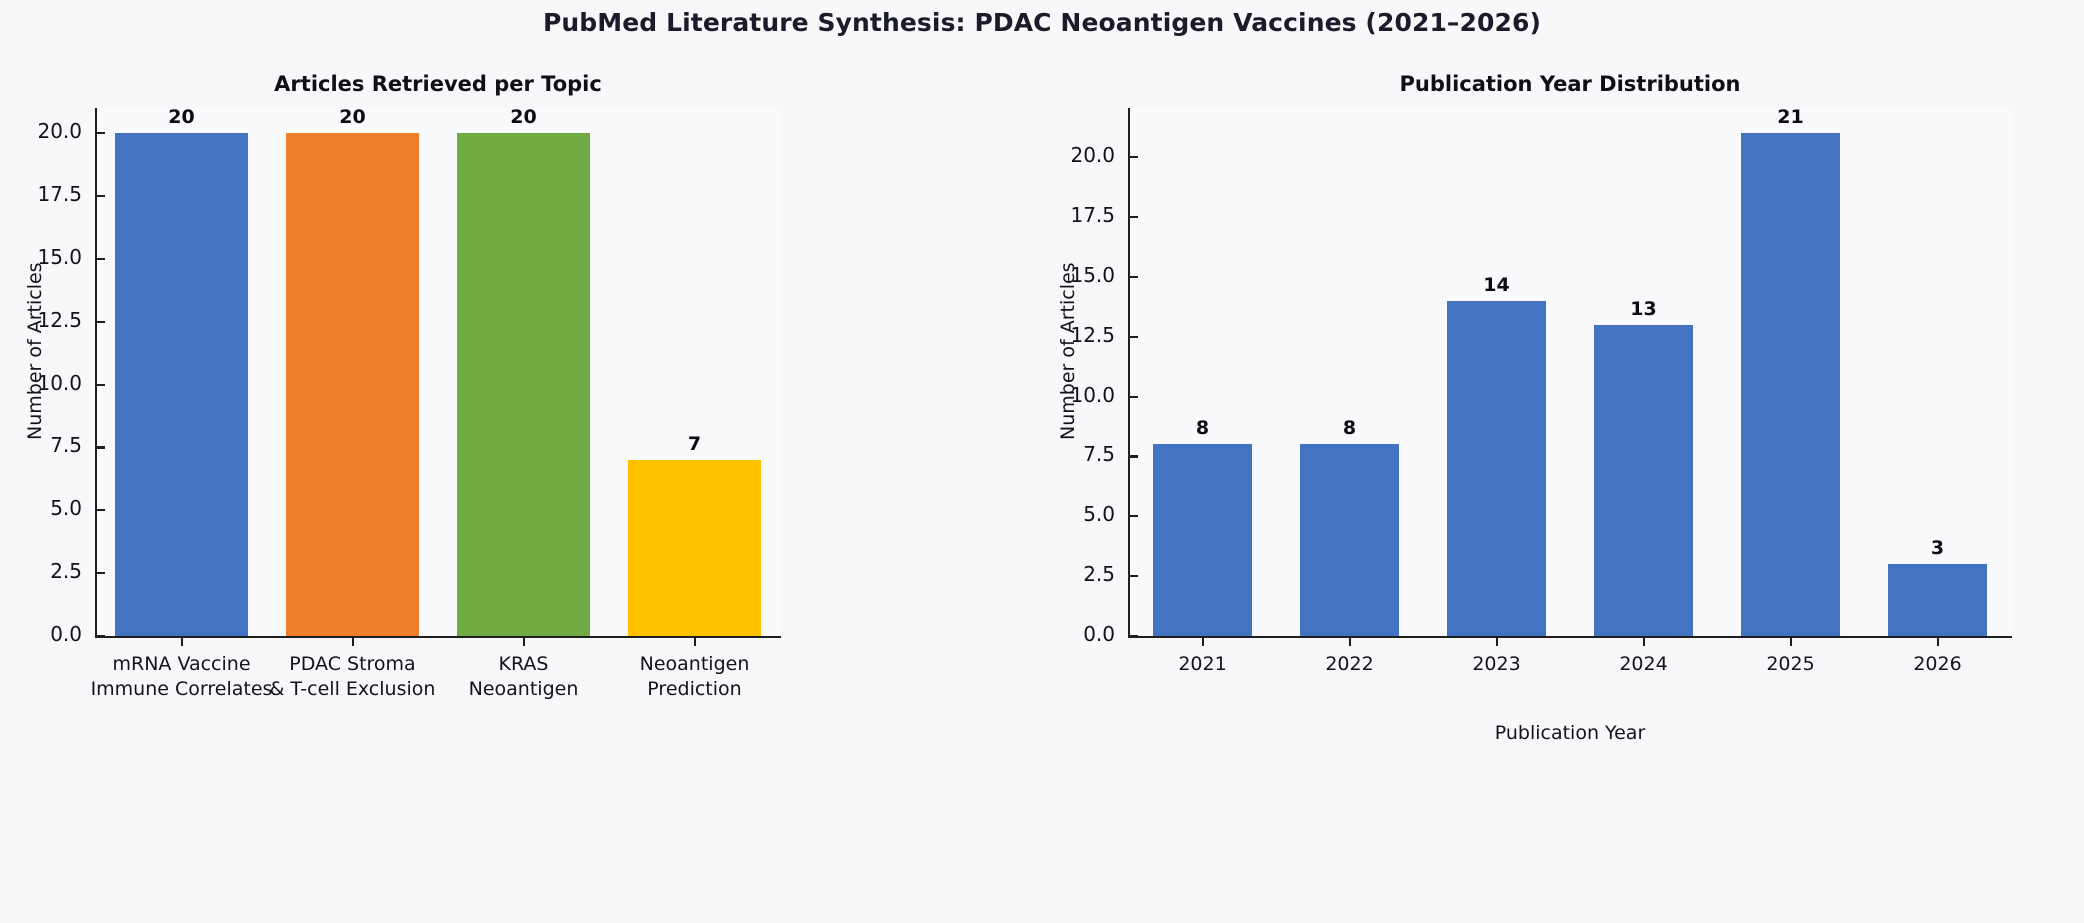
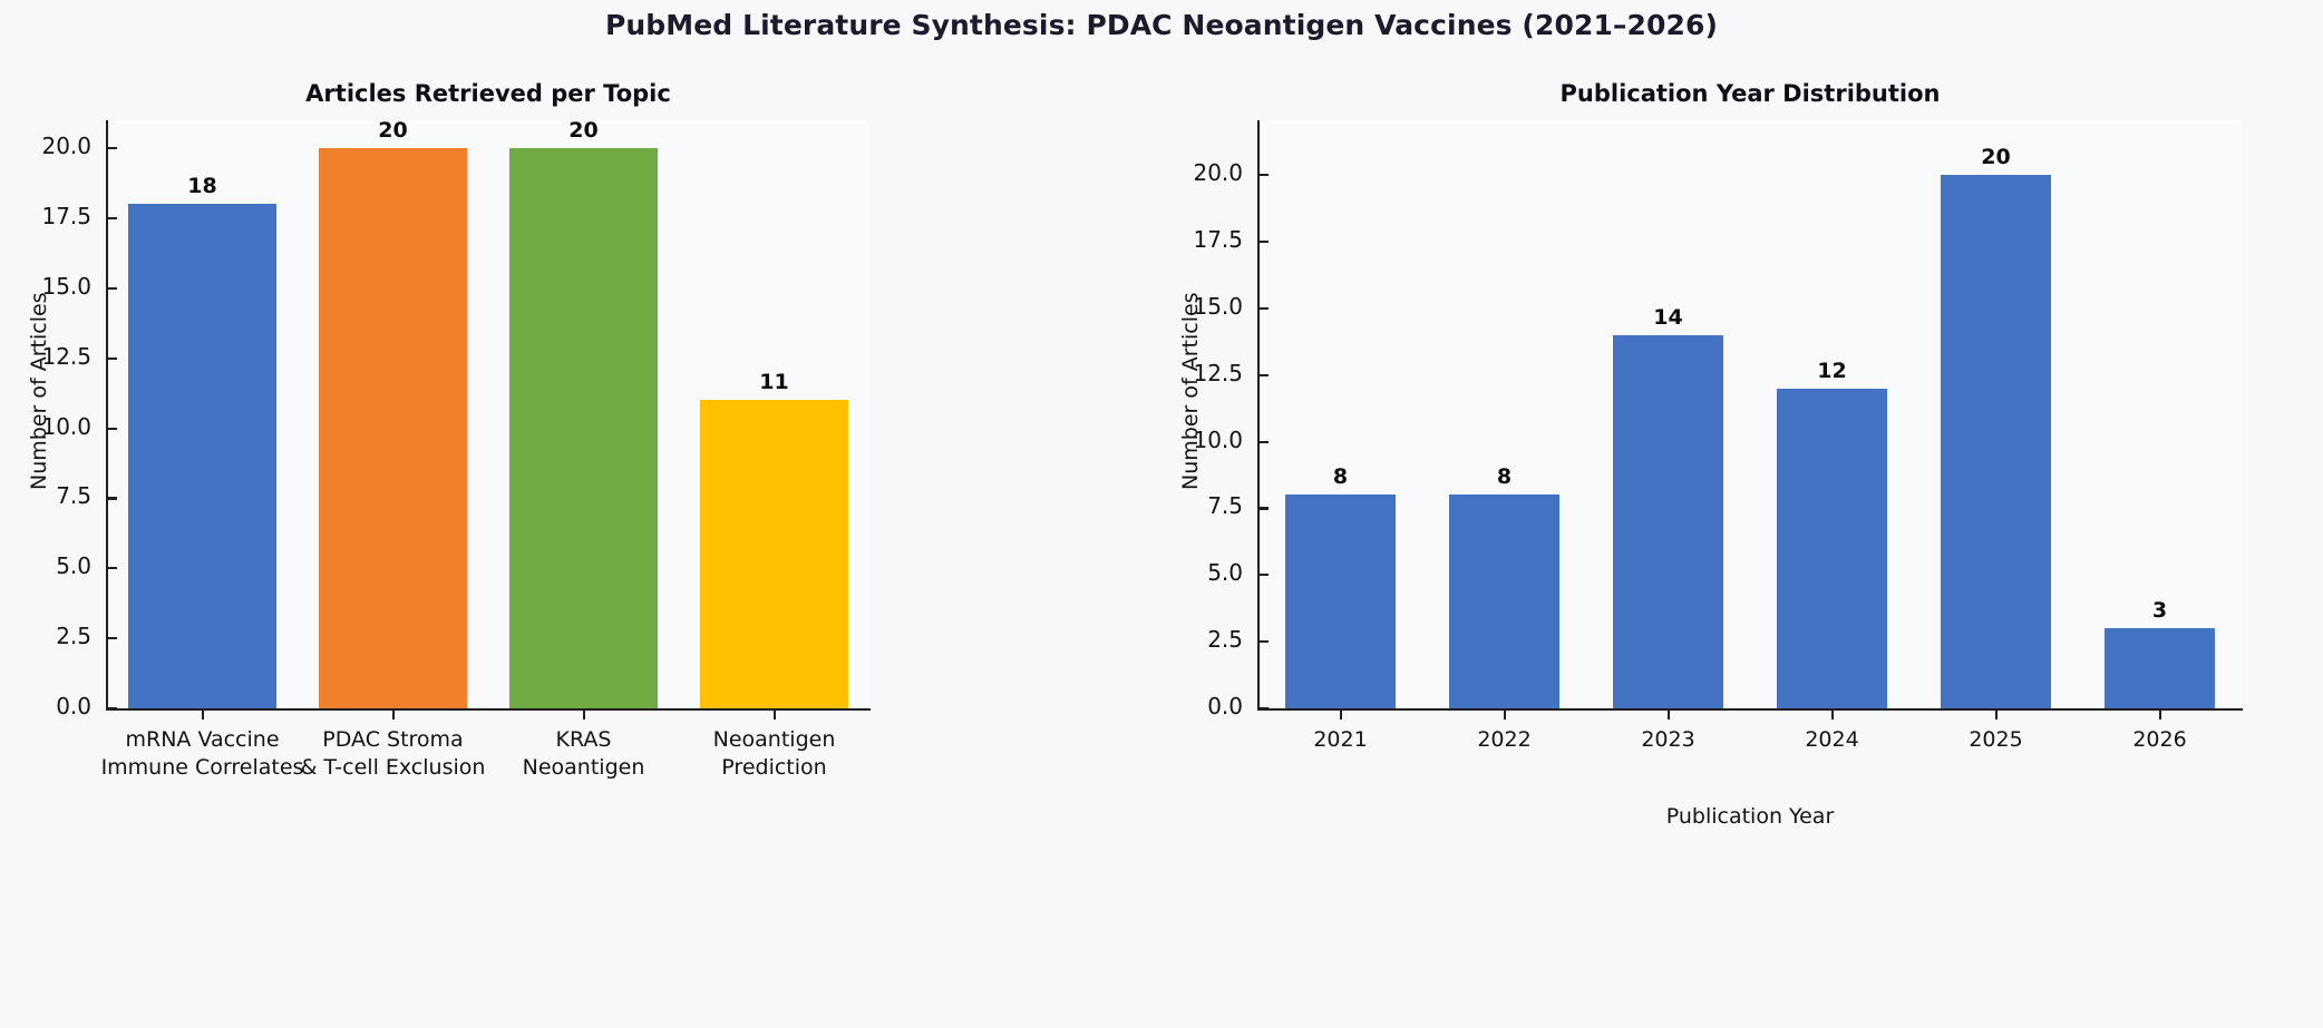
Articles Retrieved per Topic/mRNA Vaccine Immune Correlates: 20 -> 18
Articles Retrieved per Topic/Neoantigen Prediction: 7 -> 11
Publication Year Distribution/2024: 13 -> 12
Publication Year Distribution/2025: 21 -> 20
